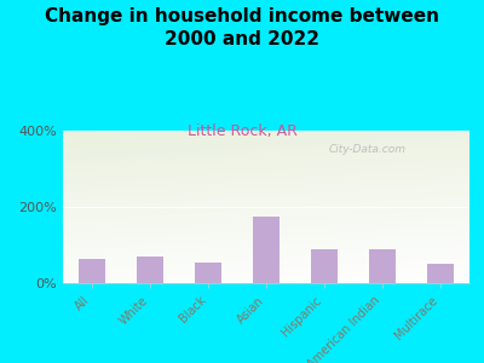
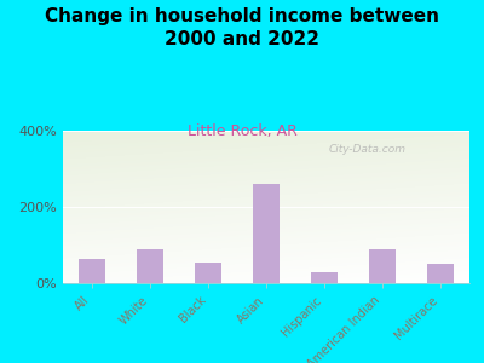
White: 70% -> 90%
Asian: 175% -> 260%
Hispanic: 90% -> 30%
